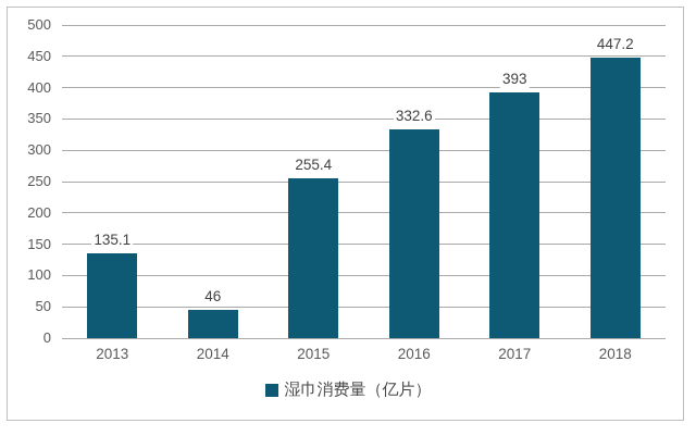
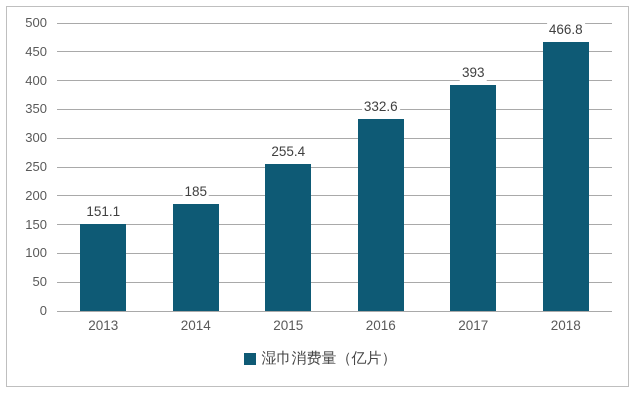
2013: 135.1 -> 151.1
2014: 46 -> 185
2018: 447.2 -> 466.8
